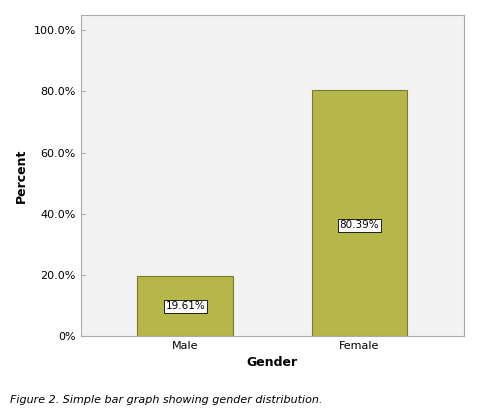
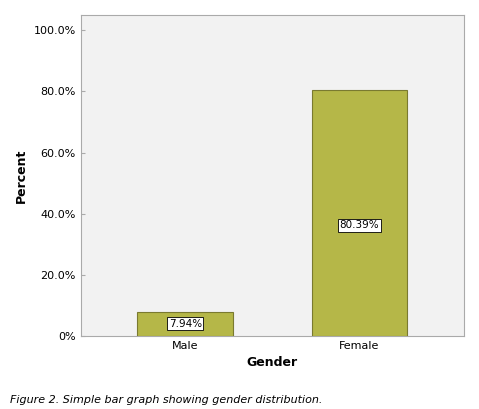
Male: 19.61% -> 7.94%
